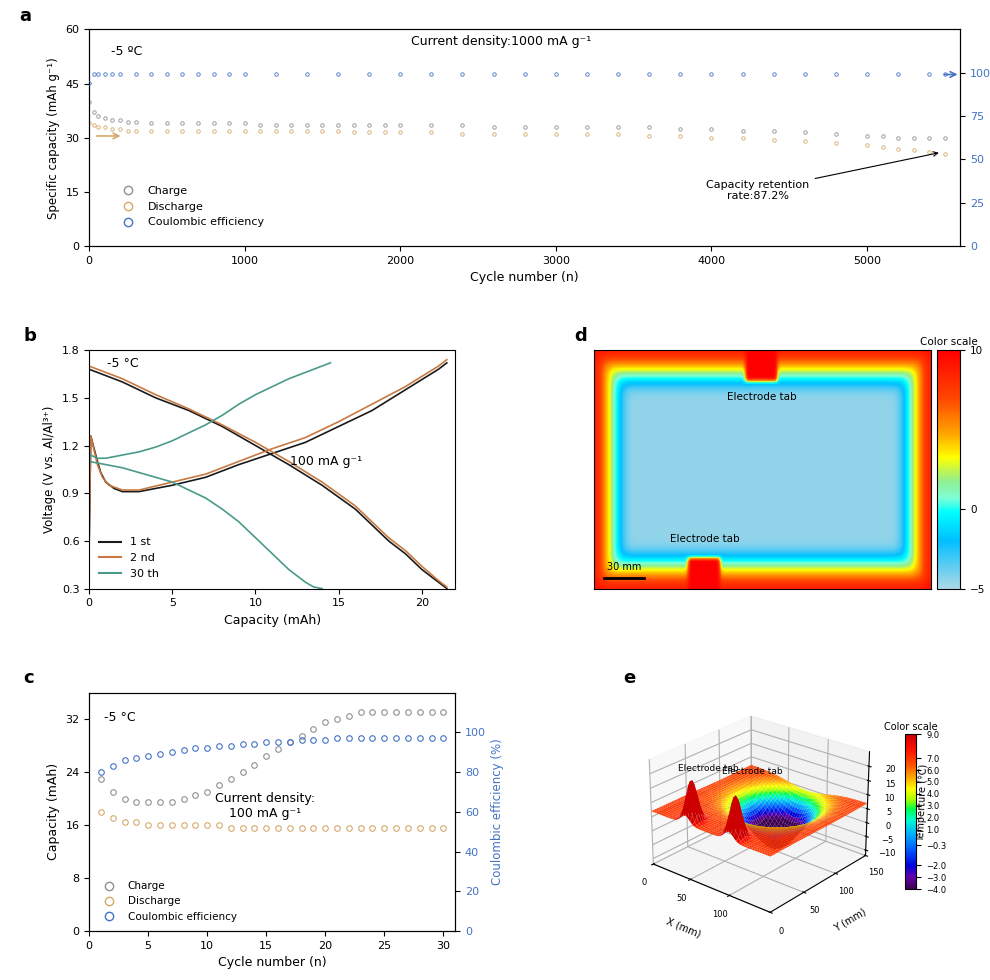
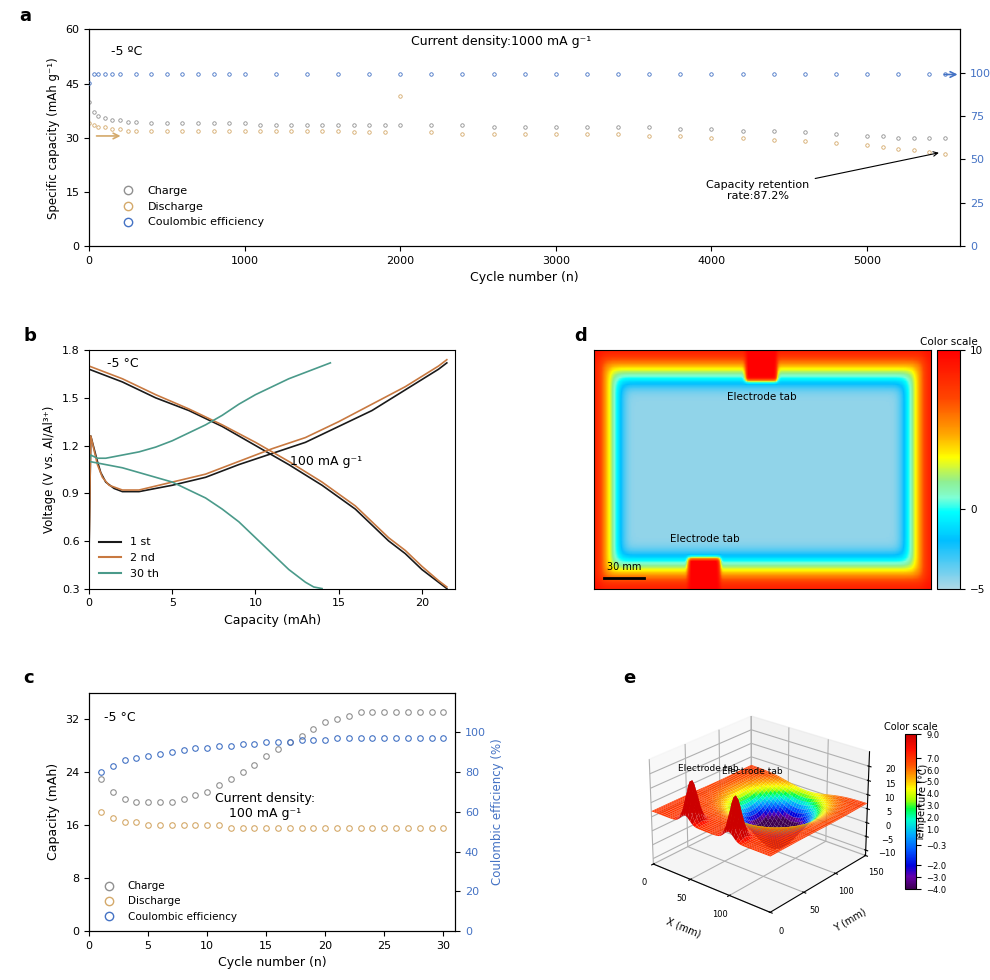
Discharge/2000: 31.5 -> 41.5
